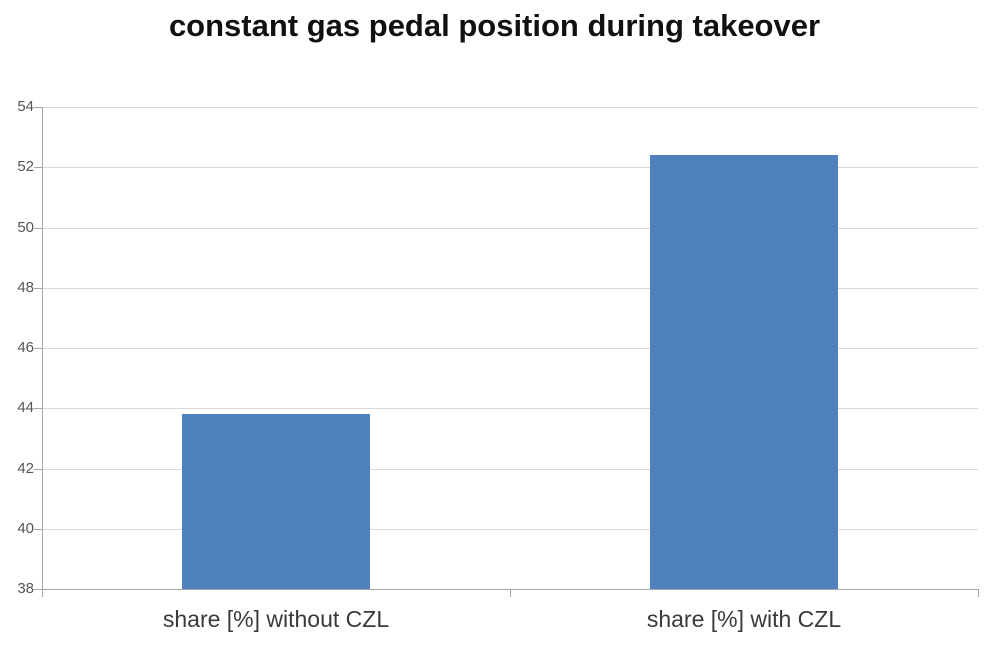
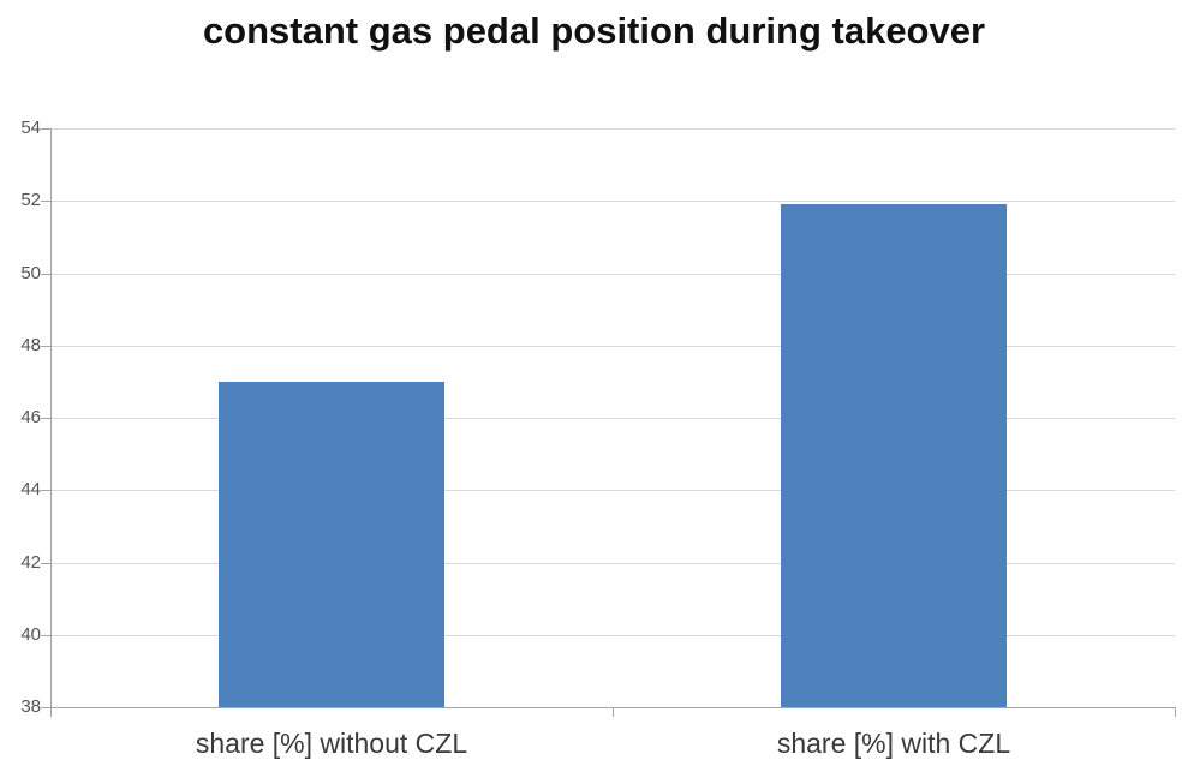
share [%] without CZL: 43.8 -> 47.0
share [%] with CZL: 52.4 -> 51.9
